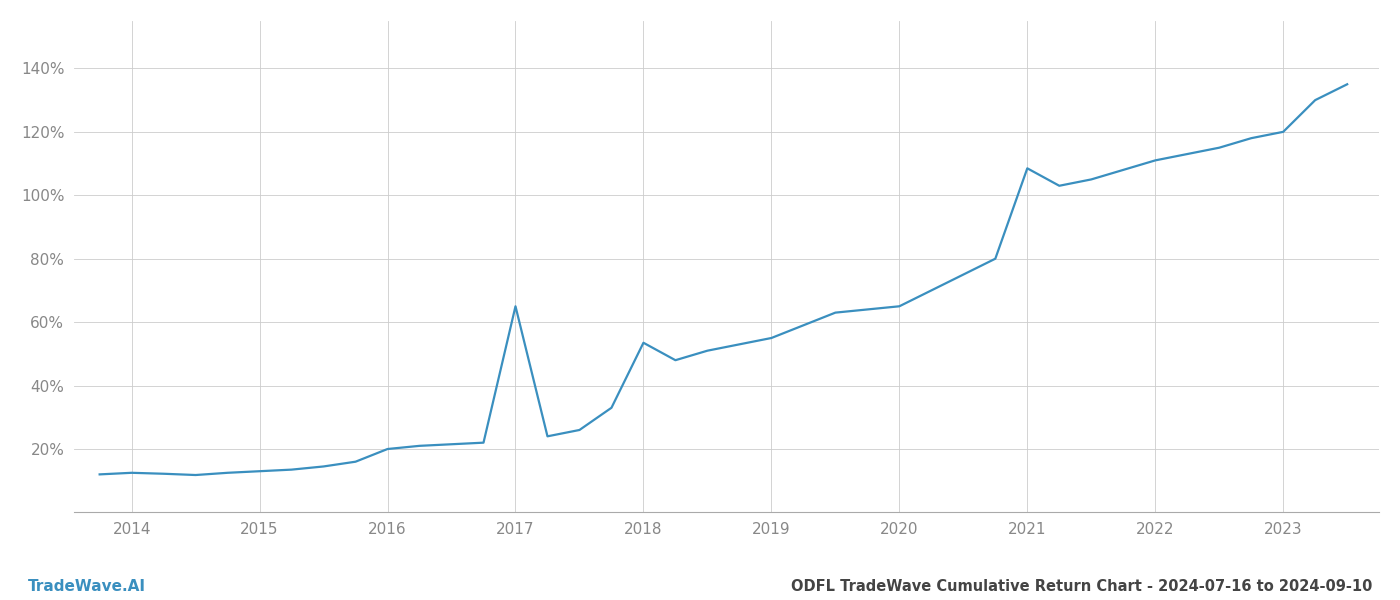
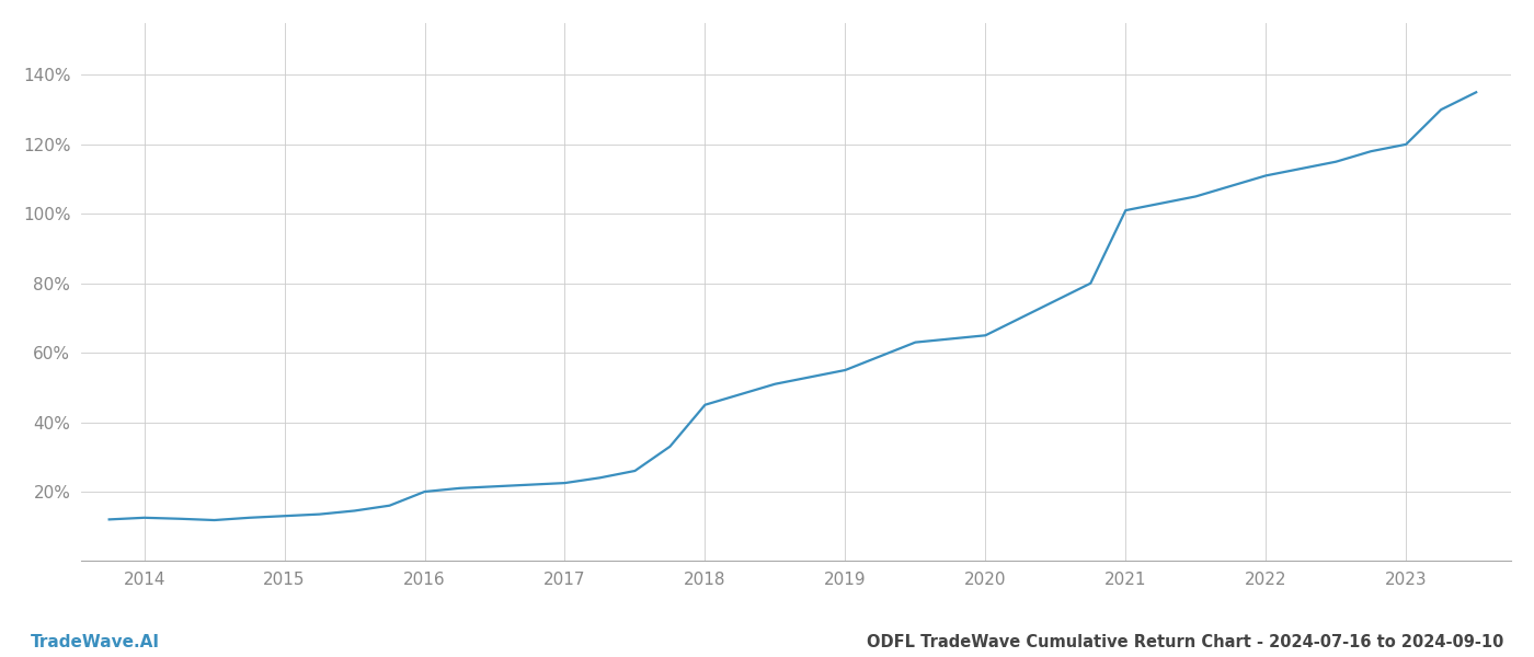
2017: 65.0% -> 22.5%
2018: 53.5% -> 45.0%
2021: 108.5% -> 101.0%
